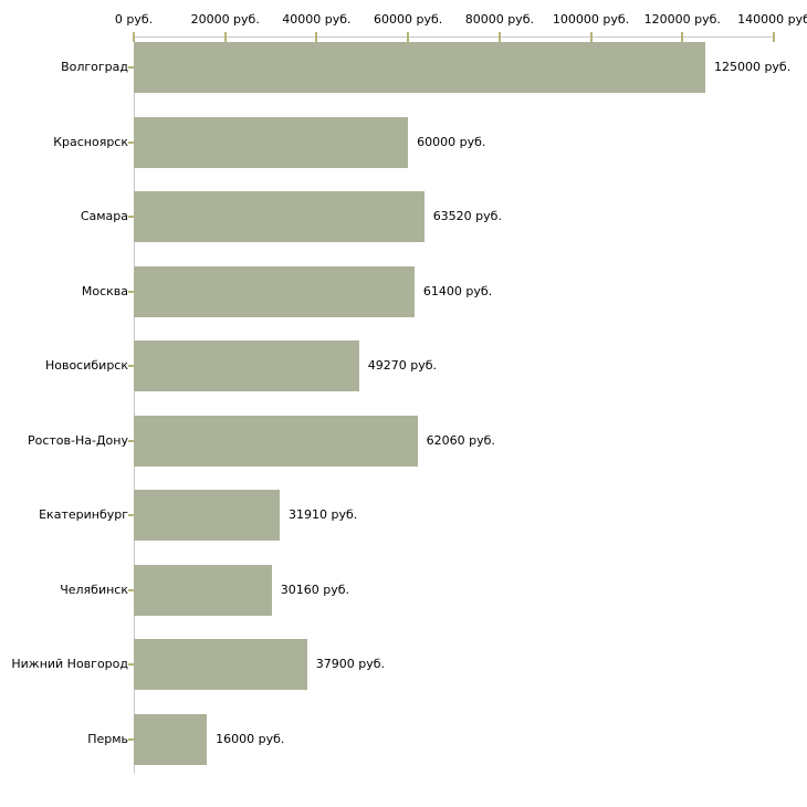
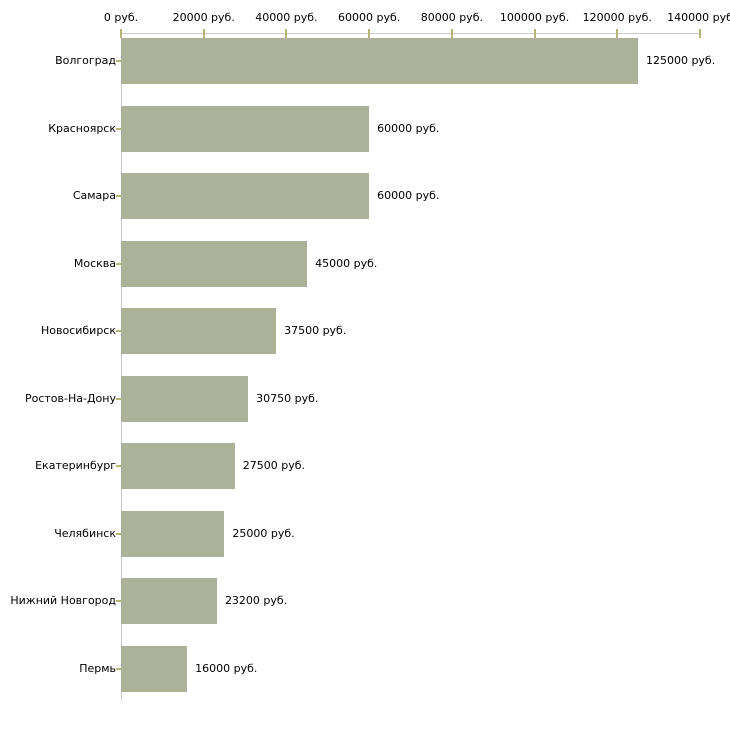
Самара: 63520 -> 60000
Москва: 61400 -> 45000
Новосибирск: 49270 -> 37500
Ростов-На-Дону: 62060 -> 30750
Екатеринбург: 31910 -> 27500
Челябинск: 30160 -> 25000
Нижний Новгород: 37900 -> 23200
